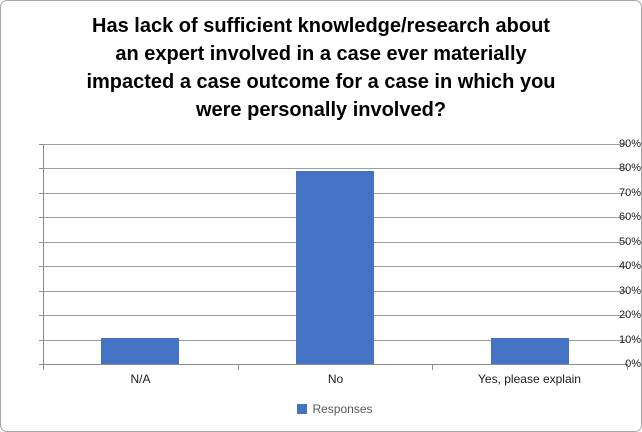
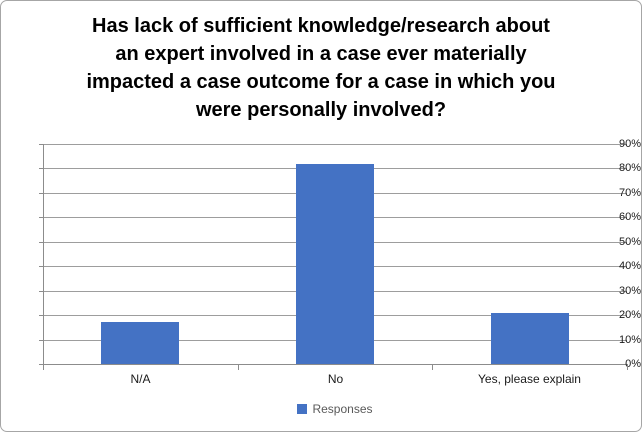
N/A: 10% -> 17%
No: 79% -> 82%
Yes, please explain: 10% -> 21%
